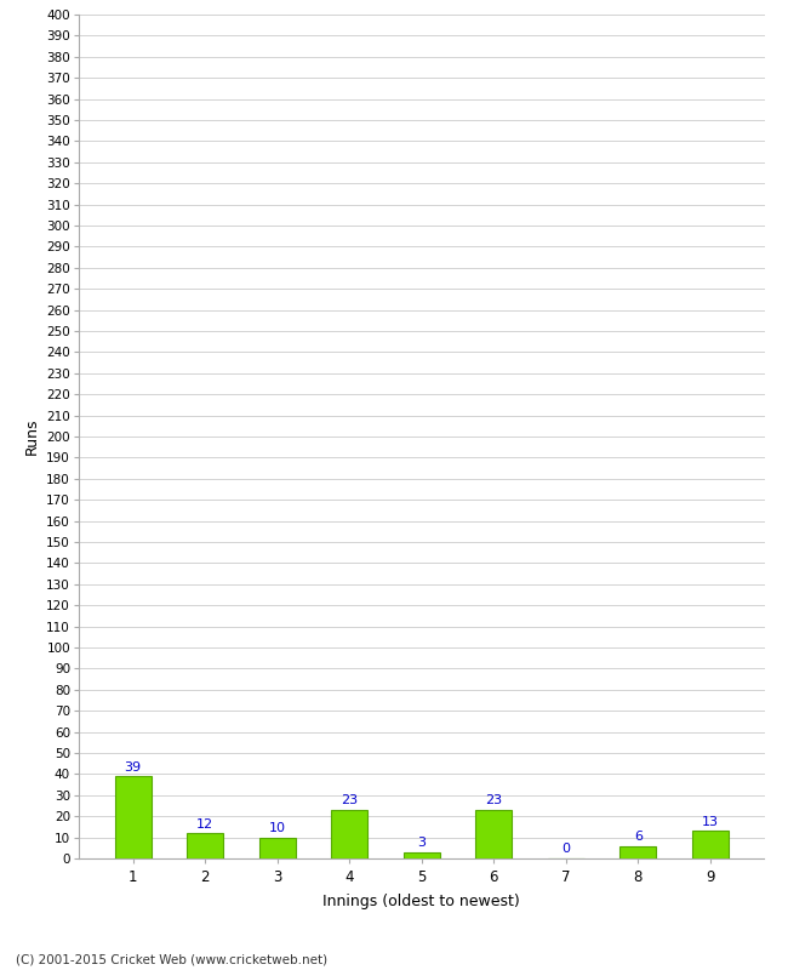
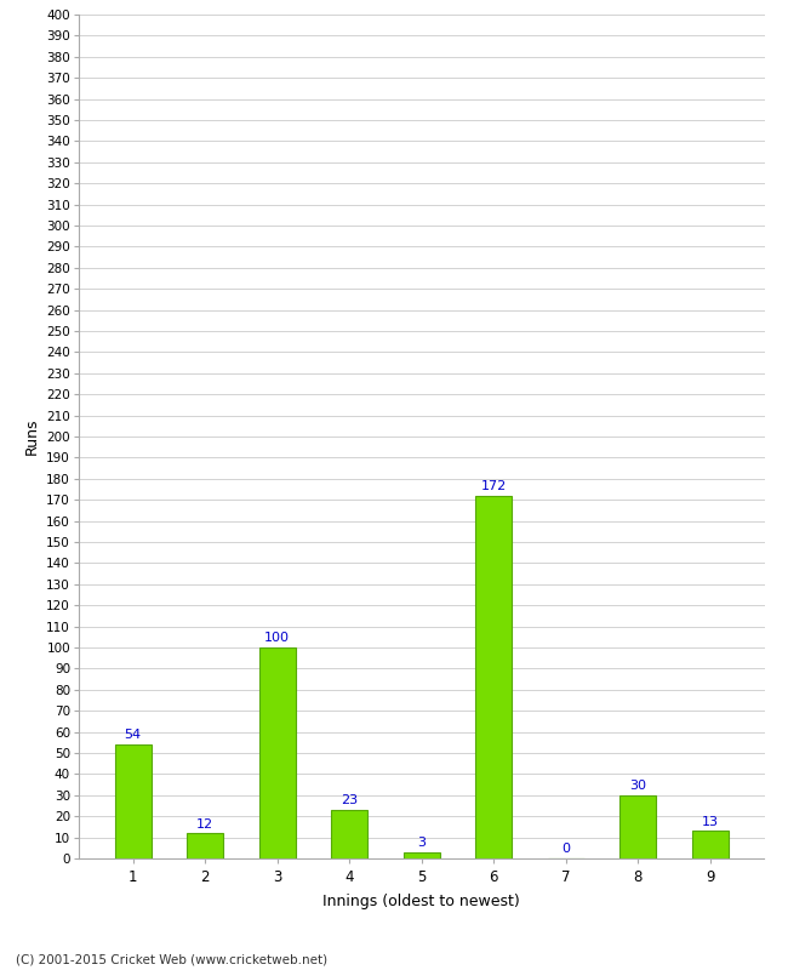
1: 39 -> 54
3: 10 -> 100
6: 23 -> 172
8: 6 -> 30
